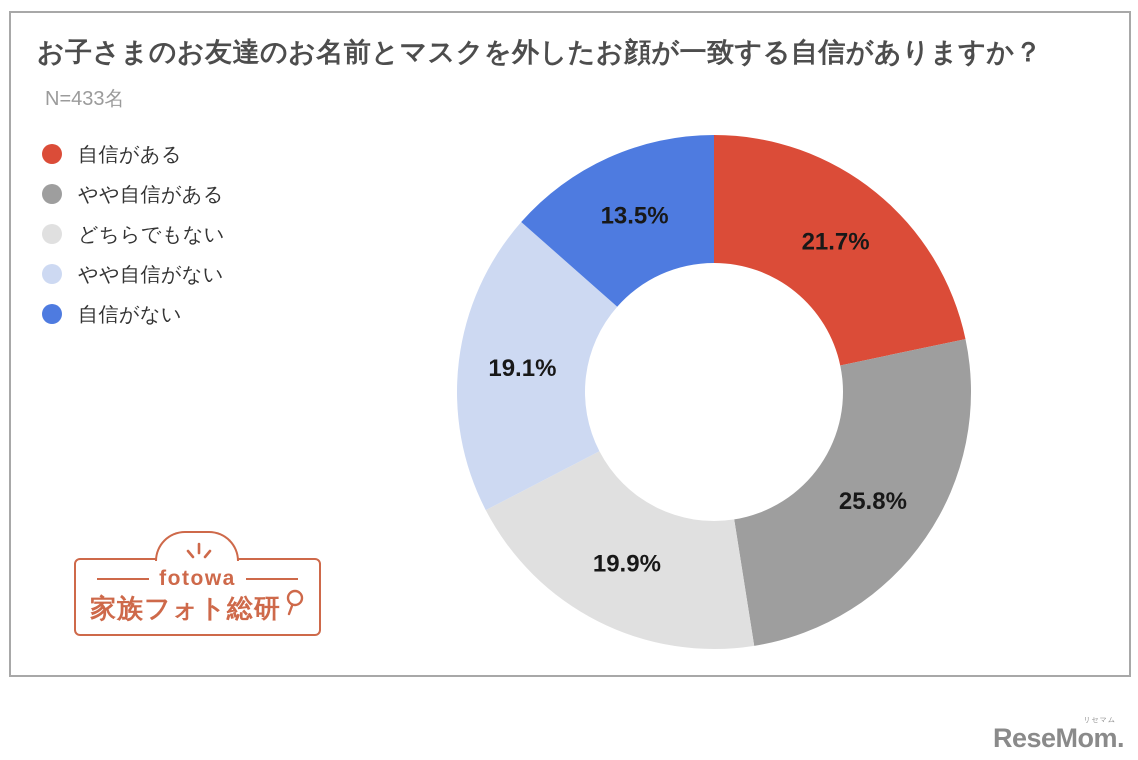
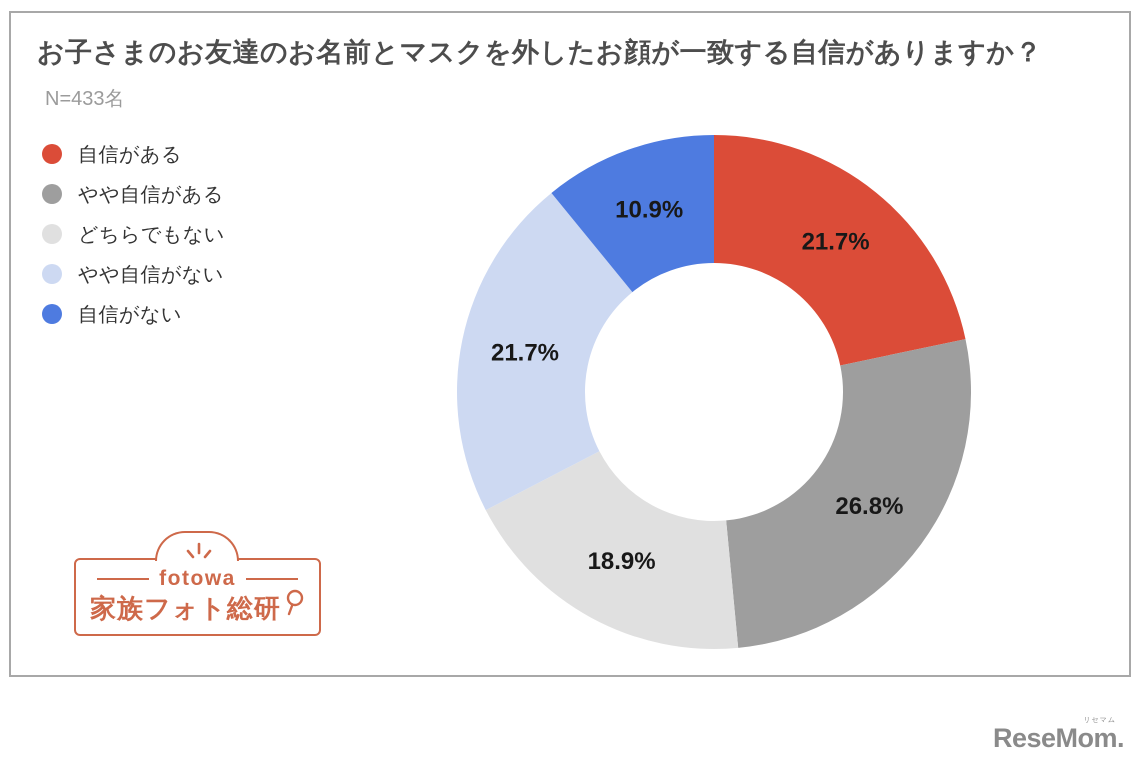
やや自信がある: 25.8% -> 26.8%
どちらでもない: 19.9% -> 18.9%
やや自信がない: 19.1% -> 21.7%
自信がない: 13.5% -> 10.9%
